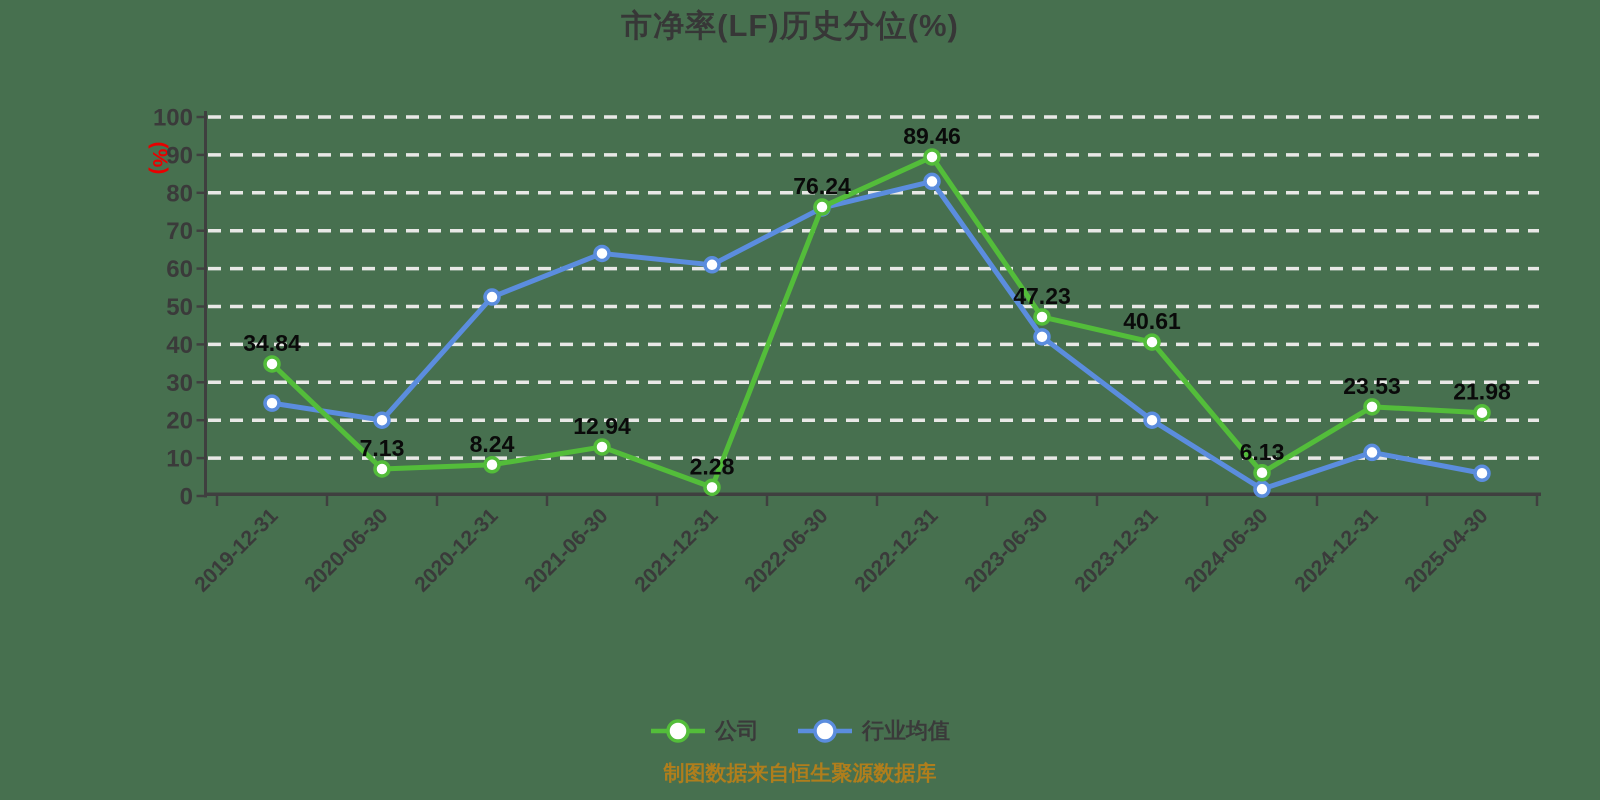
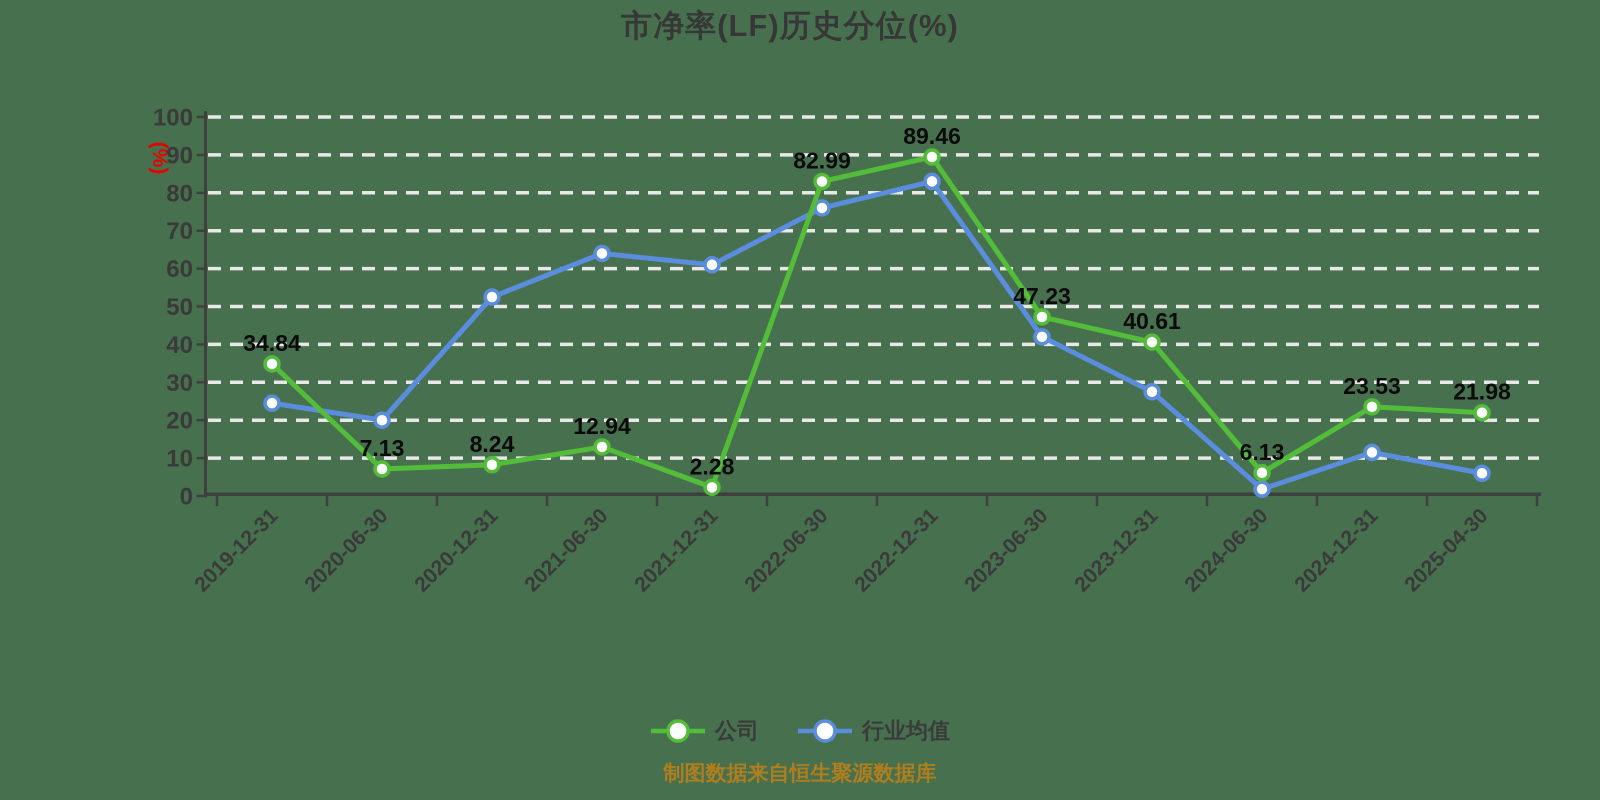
公司/2022-06-30: 76.24 -> 82.99
行业均值/2023-12-31: 20 -> 28
